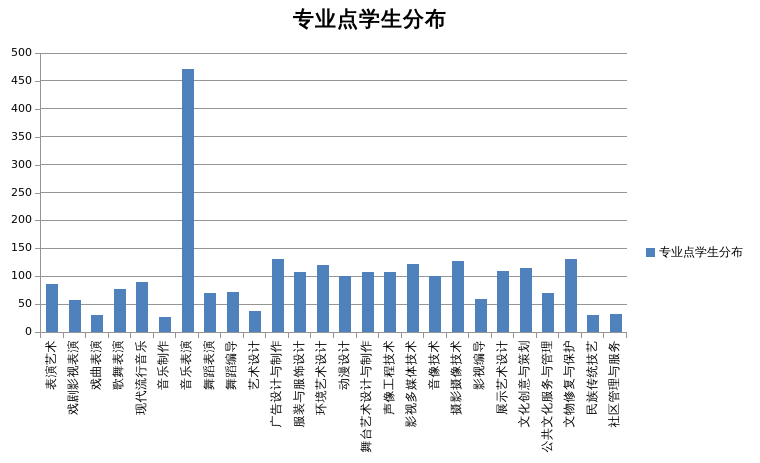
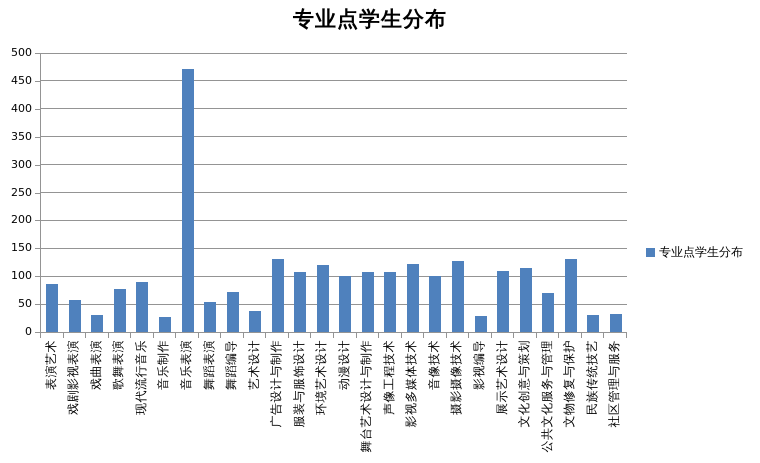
舞蹈表演: 70 -> 50
影视编导: 60 -> 30
